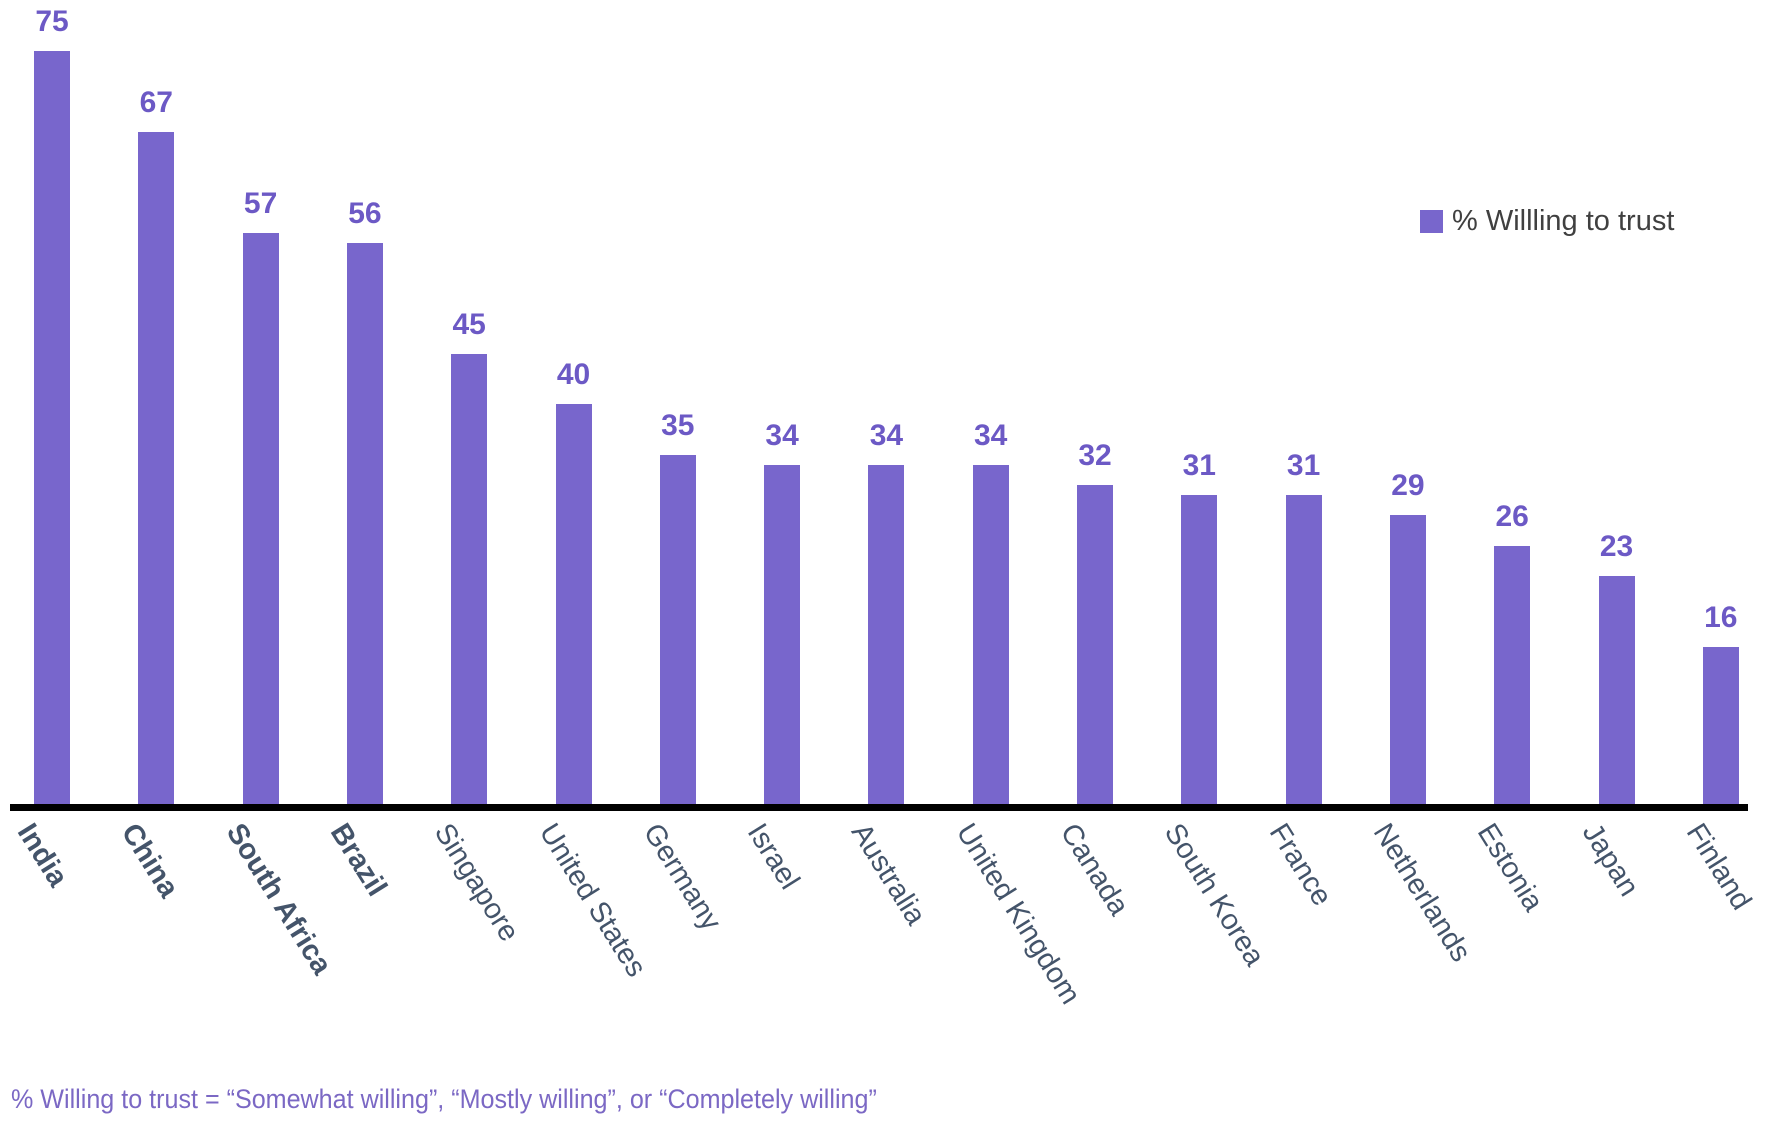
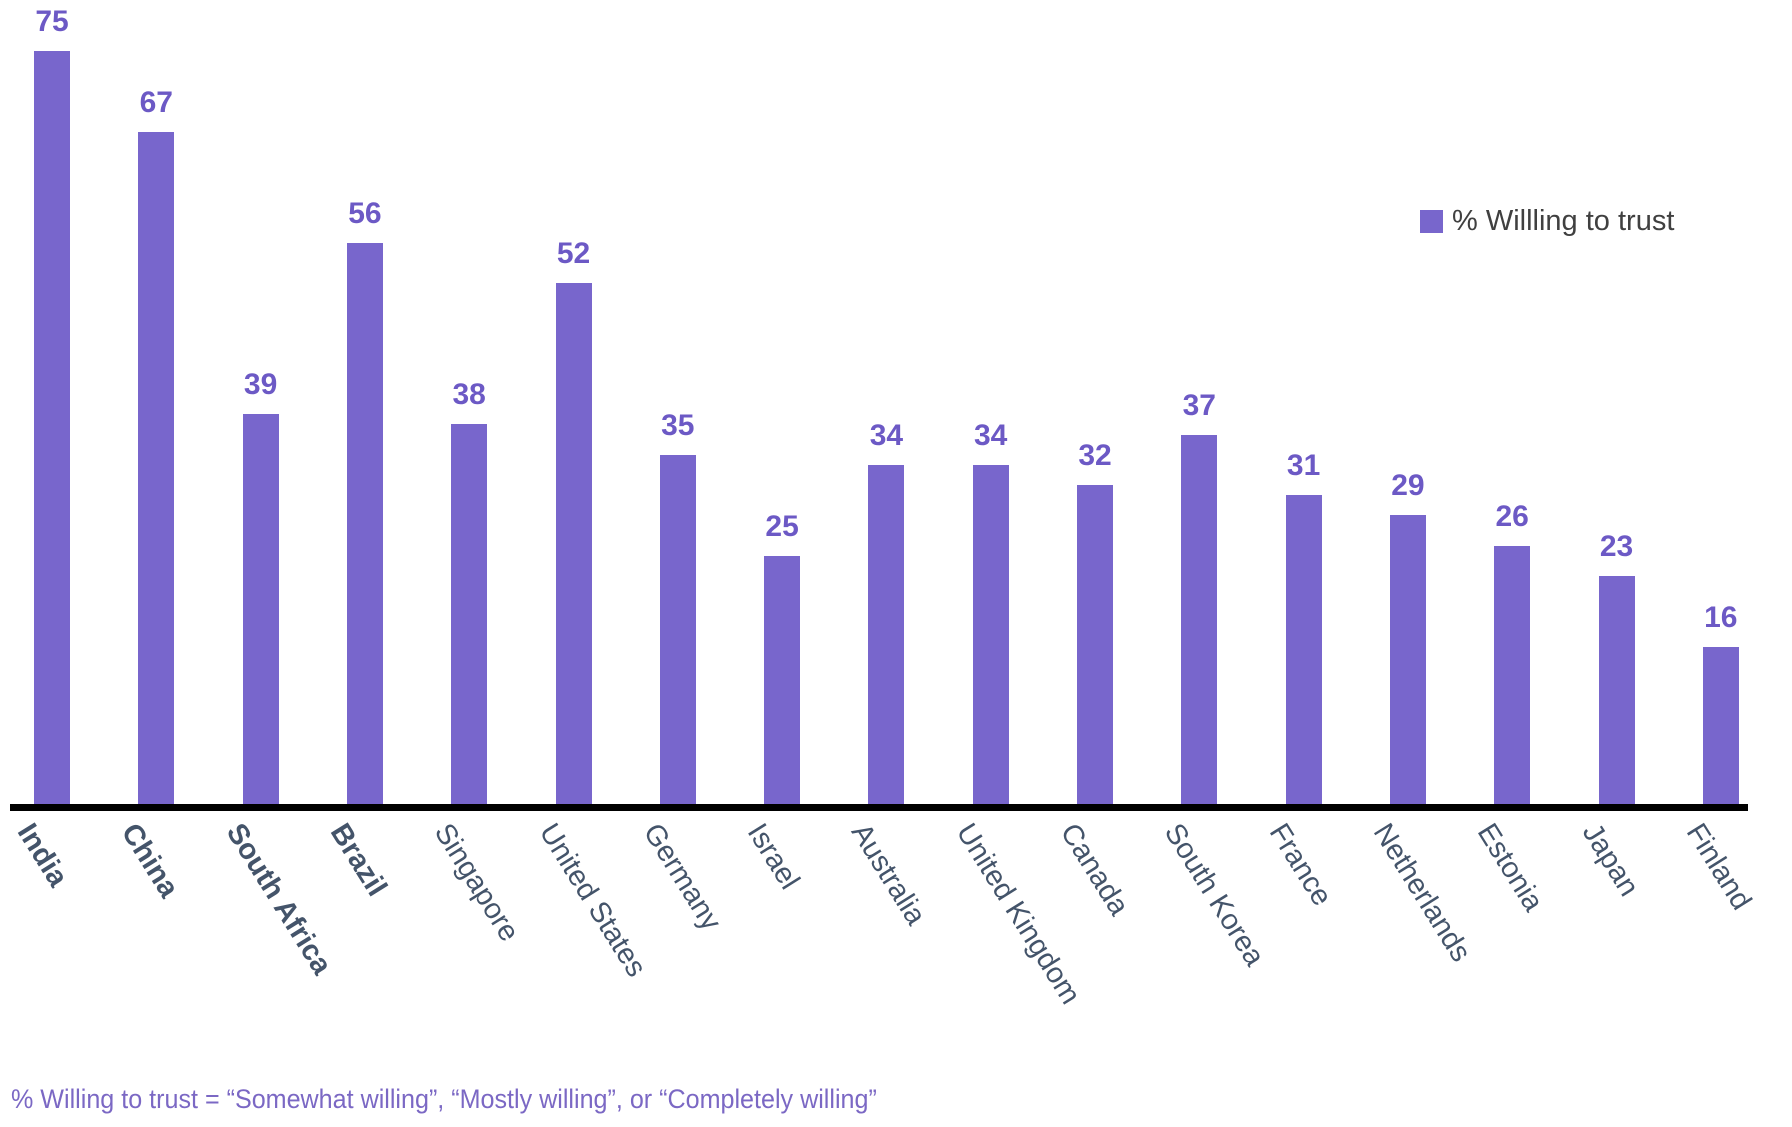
South Africa: 57 -> 39
Singapore: 45 -> 38
United States: 40 -> 52
Israel: 34 -> 25
South Korea: 31 -> 37
